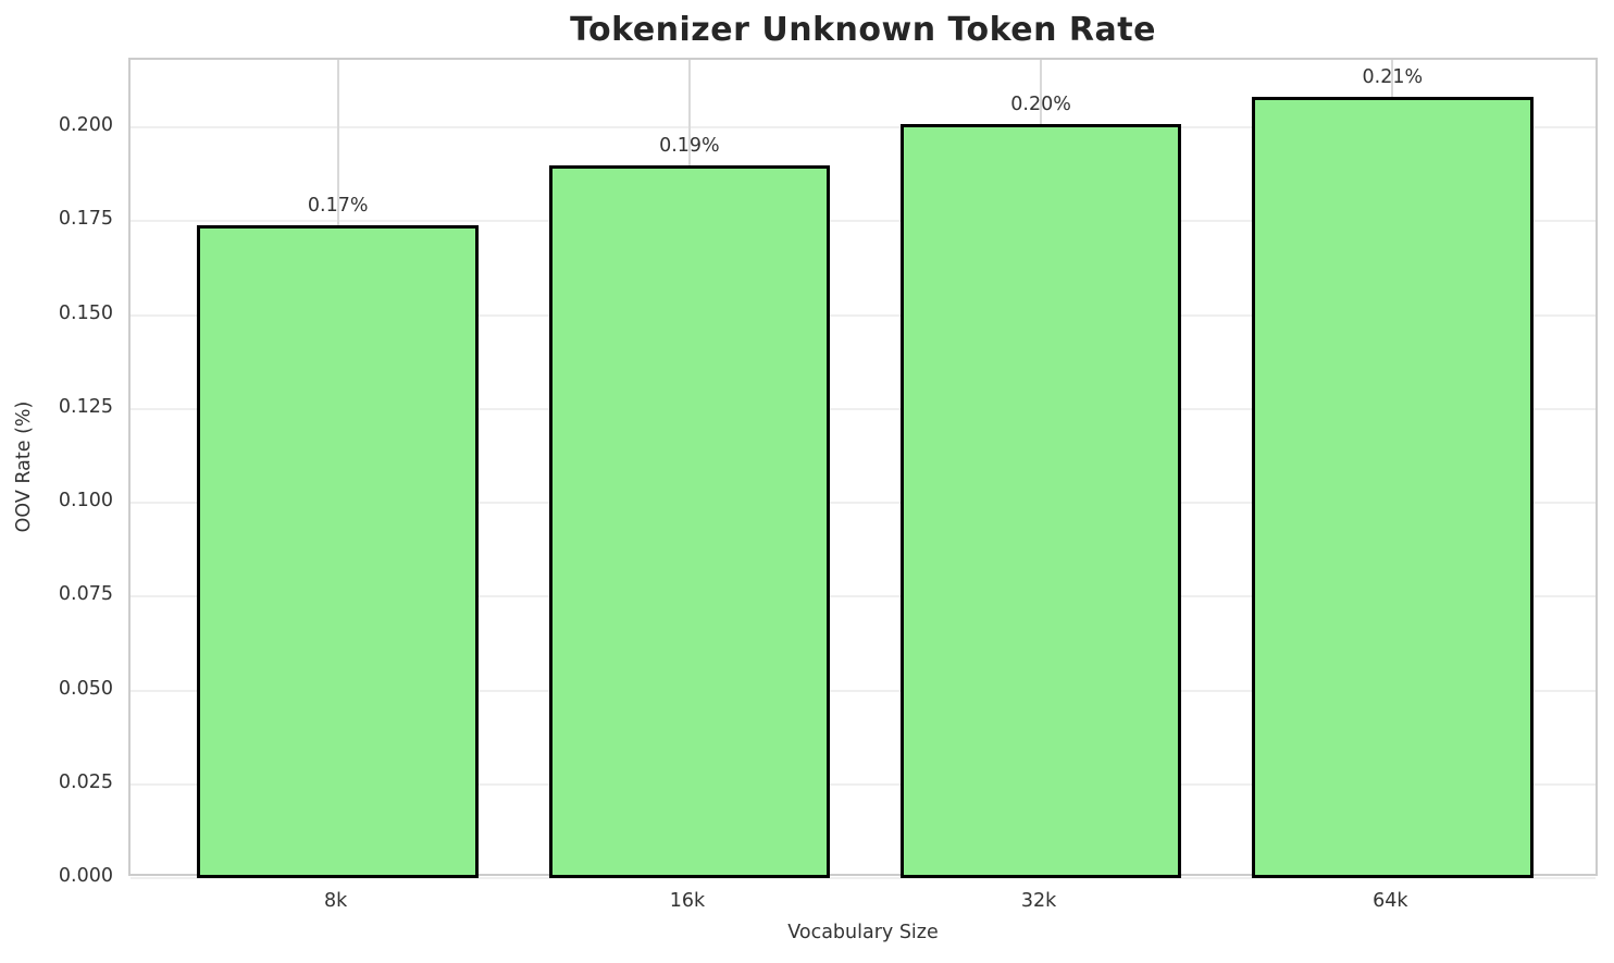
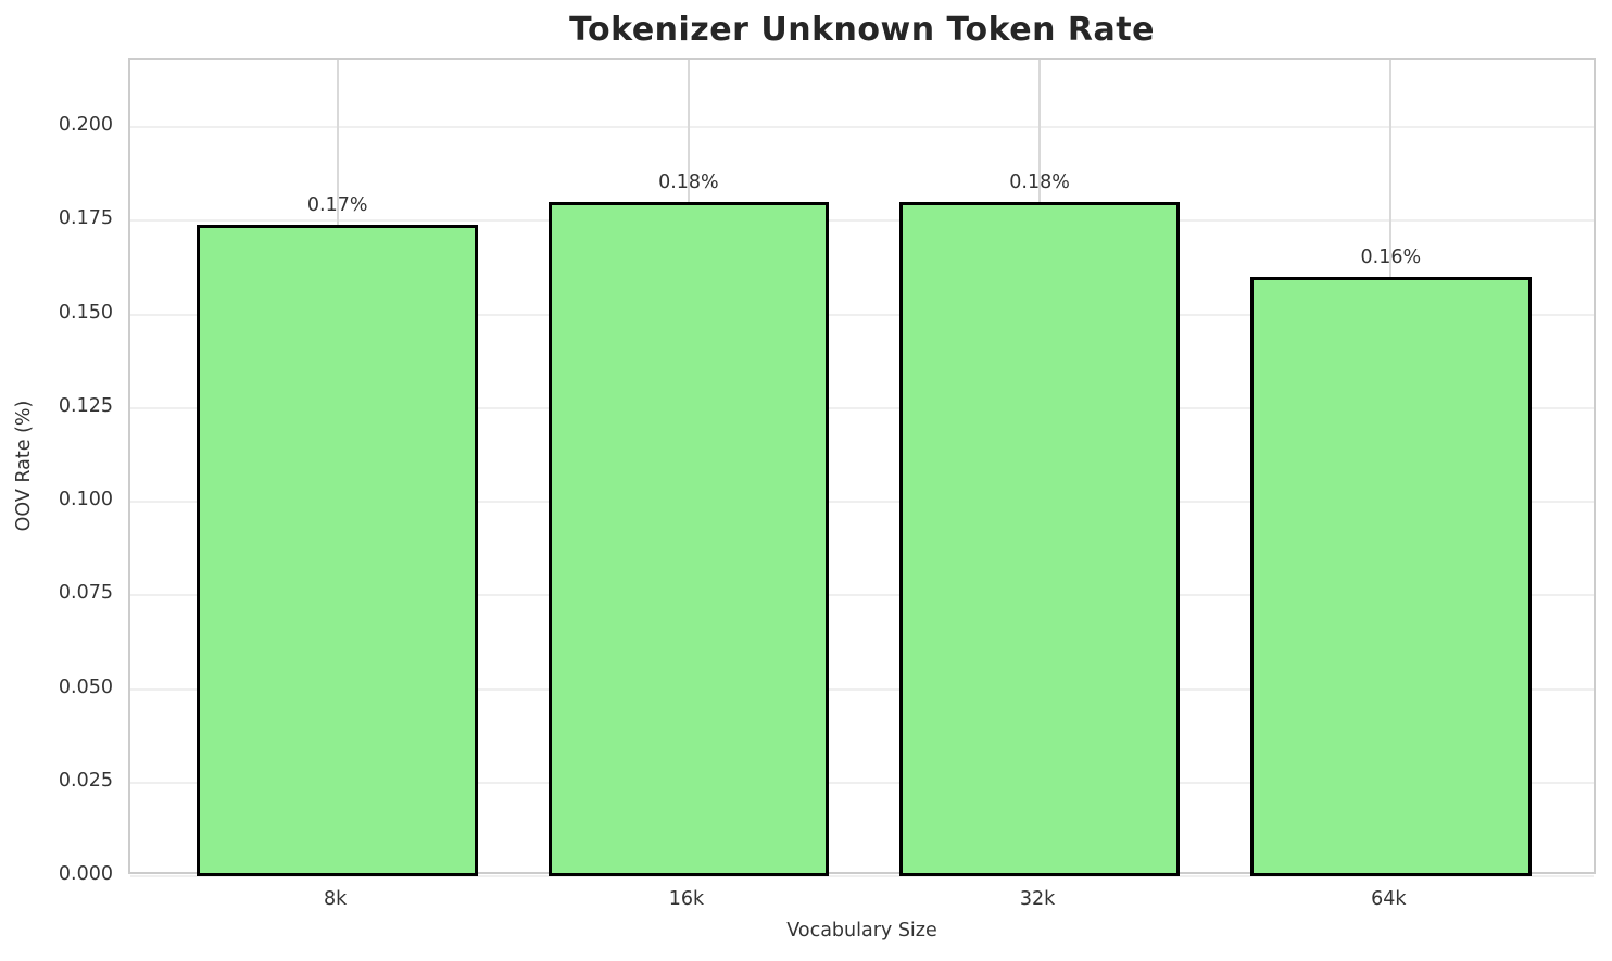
16k: 0.19% -> 0.18%
32k: 0.20% -> 0.18%
64k: 0.21% -> 0.16%
